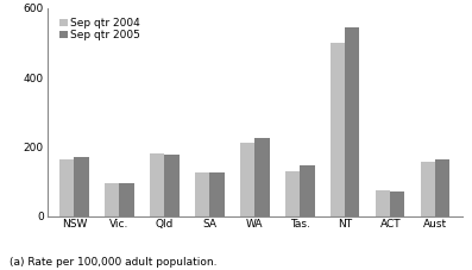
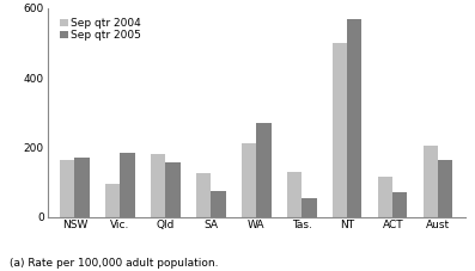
Sep qtr 2005/Vic.: 95 -> 185
Sep qtr 2005/Qld: 178 -> 155
Sep qtr 2005/SA: 125 -> 75
Sep qtr 2005/WA: 225 -> 270
Sep qtr 2005/Tas.: 145 -> 55
Sep qtr 2005/NT: 545 -> 570
Sep qtr 2004/ACT: 75 -> 115
Sep qtr 2004/Aust: 155 -> 205
